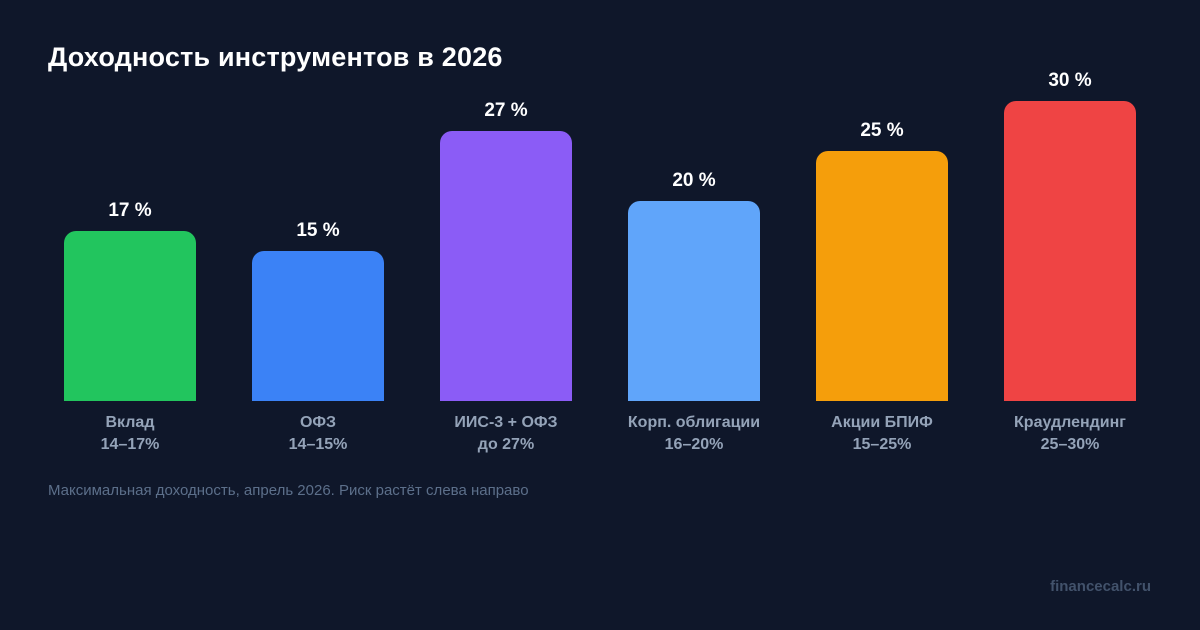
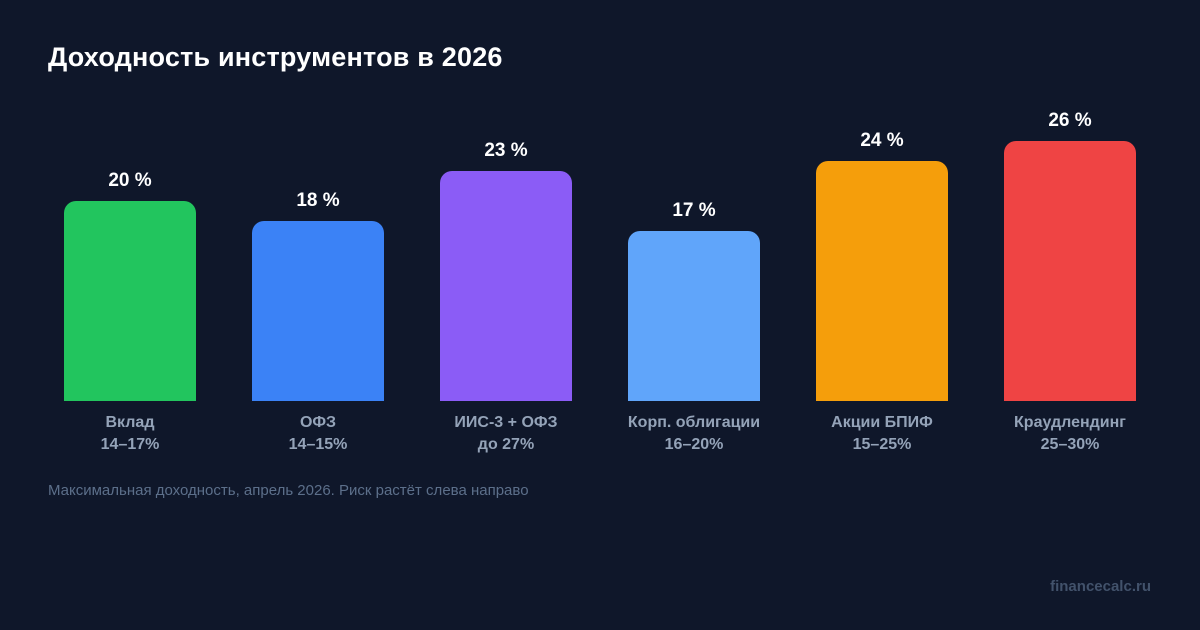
Вклад: 17 -> 20
ОФЗ: 15 -> 18
ИИС-3 + ОФЗ: 27 -> 23
Корп. облигации: 20 -> 17
Акции БПИФ: 25 -> 24
Краудлендинг: 30 -> 26
